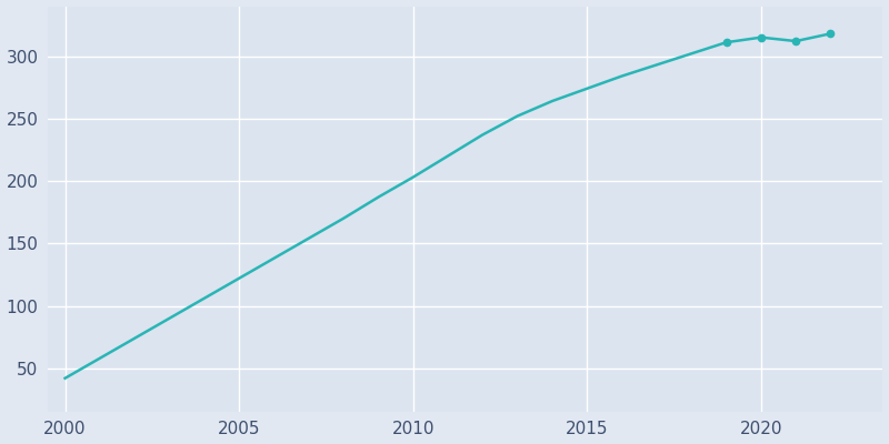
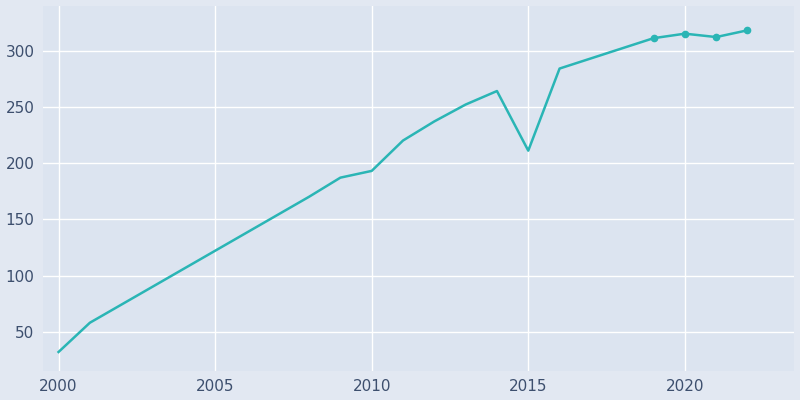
2000: 42 -> 32
2010: 203 -> 193
2015: 274 -> 211
